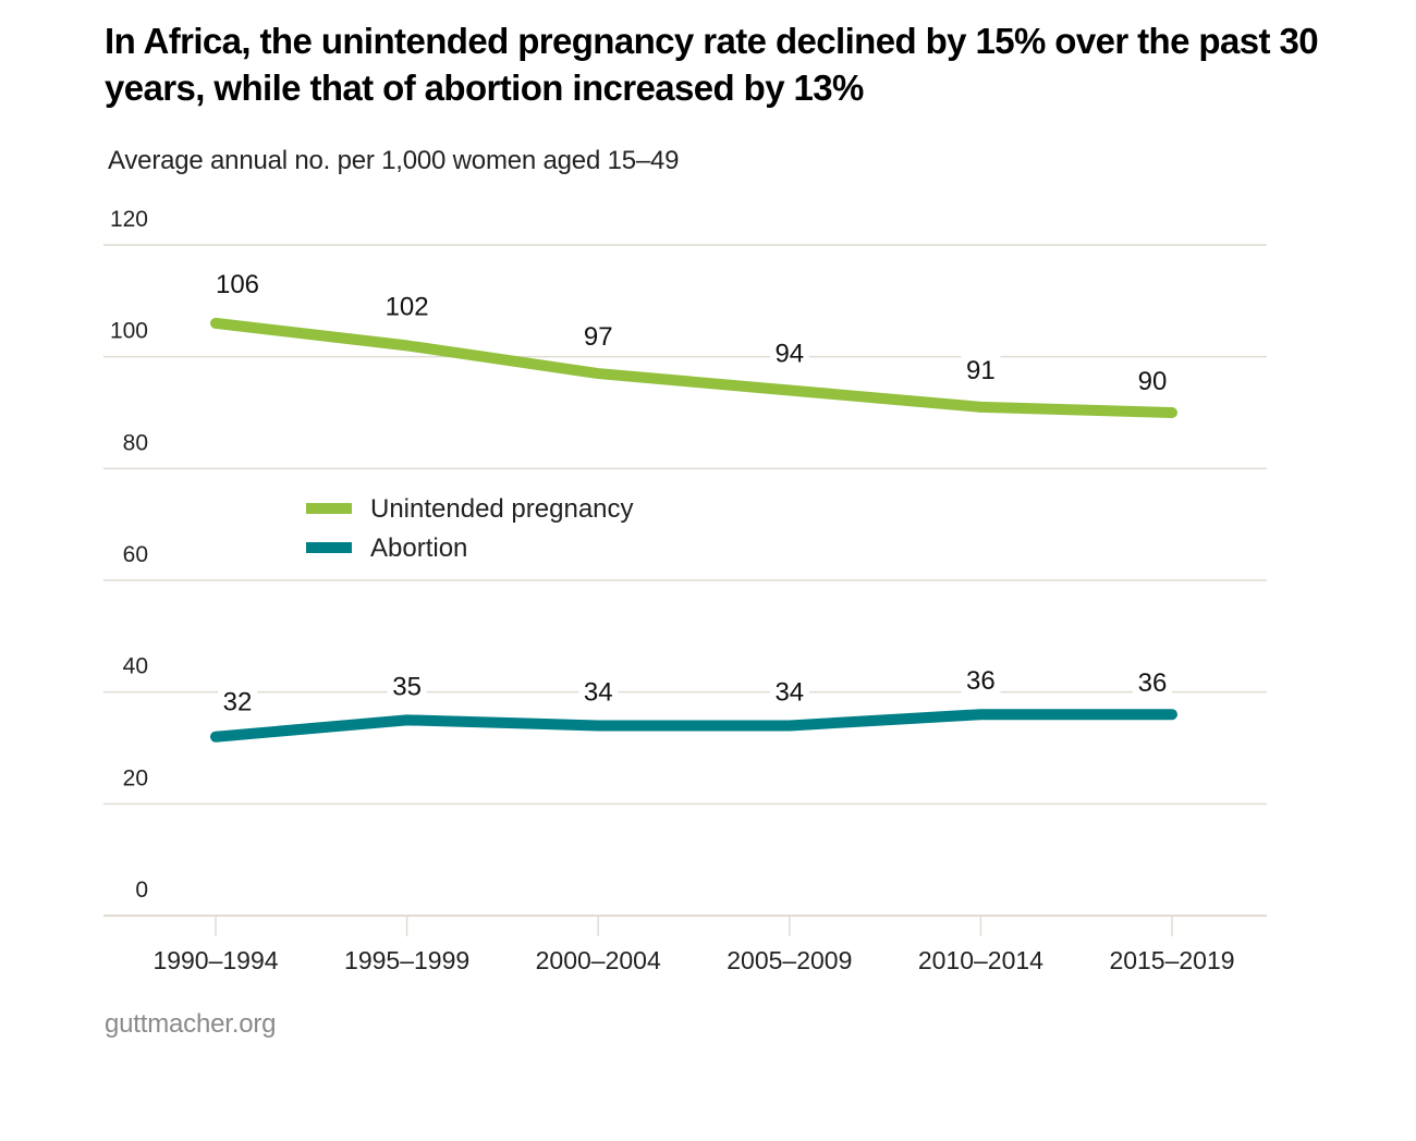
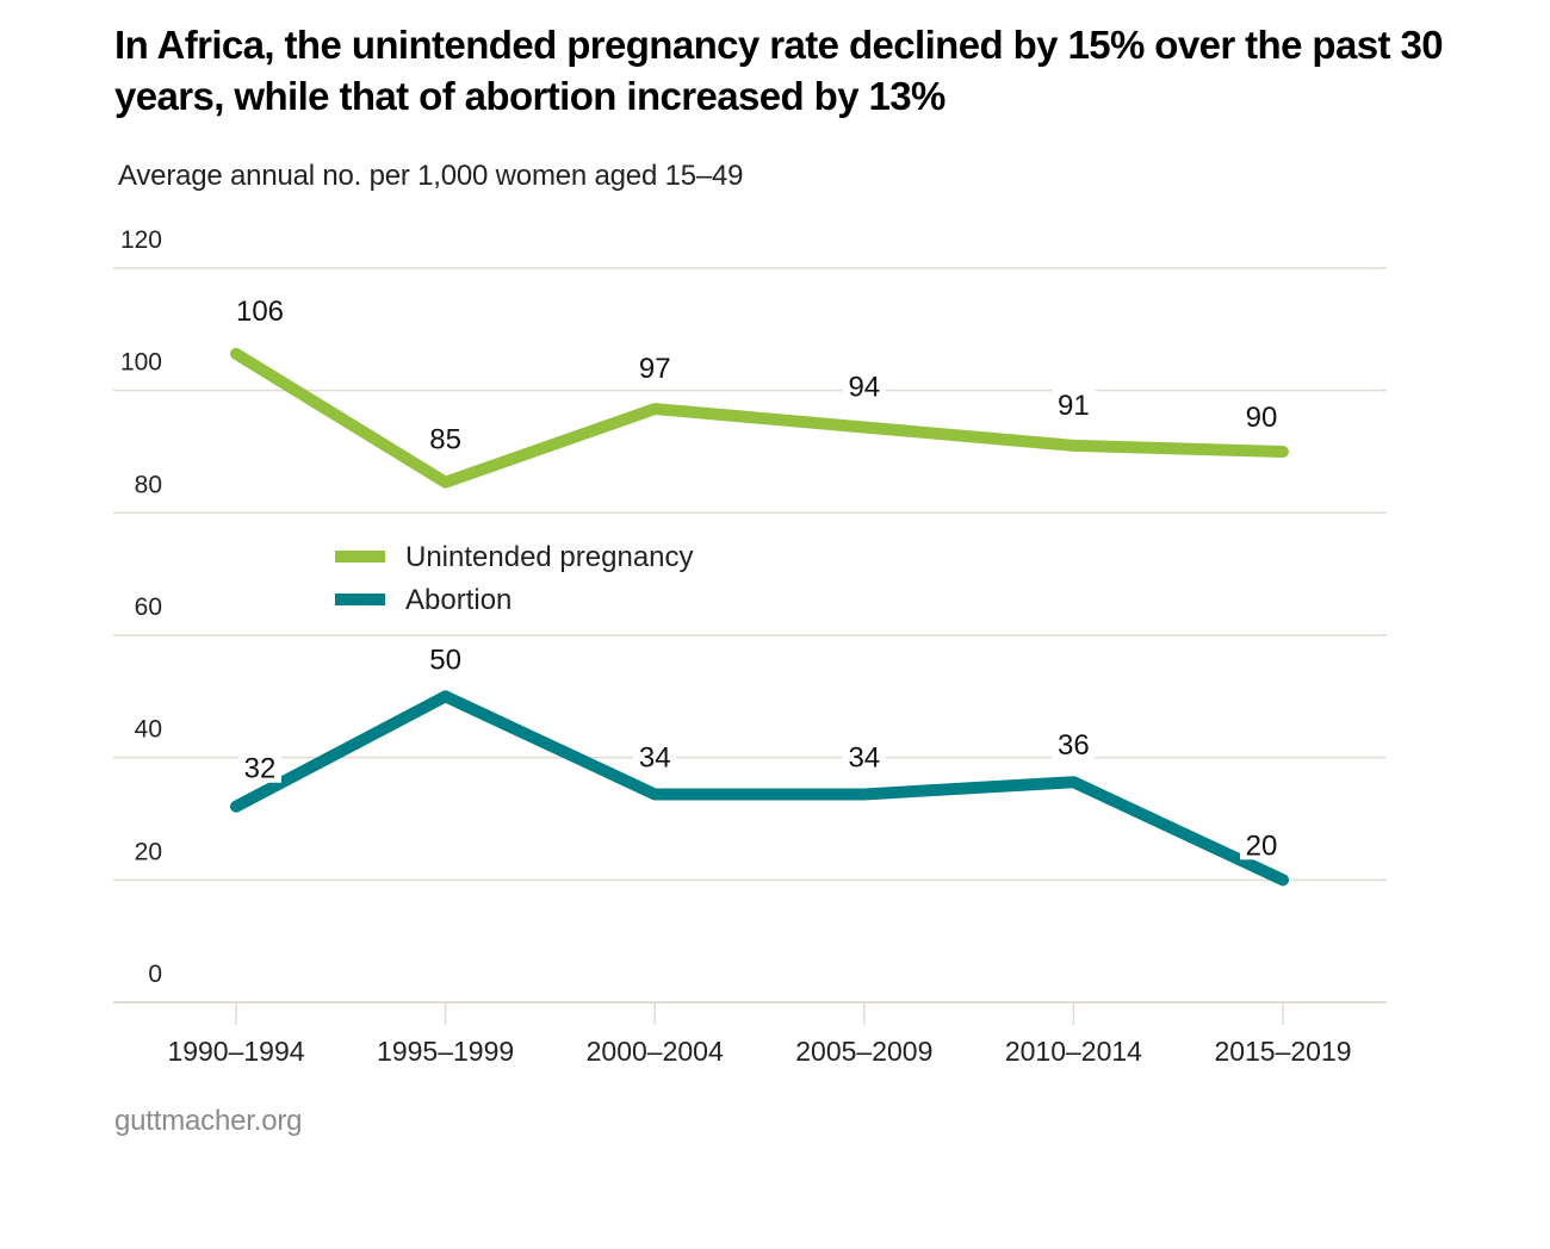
Unintended pregnancy/1995–1999: 102 -> 85
Abortion/1995–1999: 35 -> 50
Abortion/2015–2019: 36 -> 20
